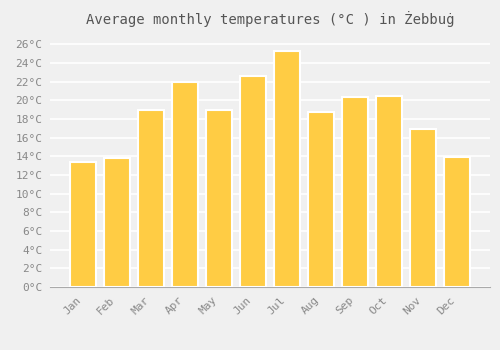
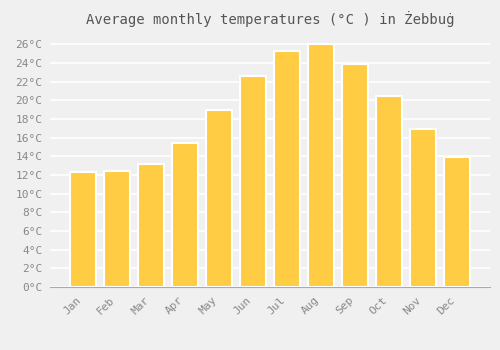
Jan: 13.4°C -> 12.3°C
Feb: 13.8°C -> 12.4°C
Mar: 19.0°C -> 13.2°C
Apr: 22.0°C -> 15.4°C
Aug: 18.8°C -> 26.0°C
Sep: 20.4°C -> 23.9°C
